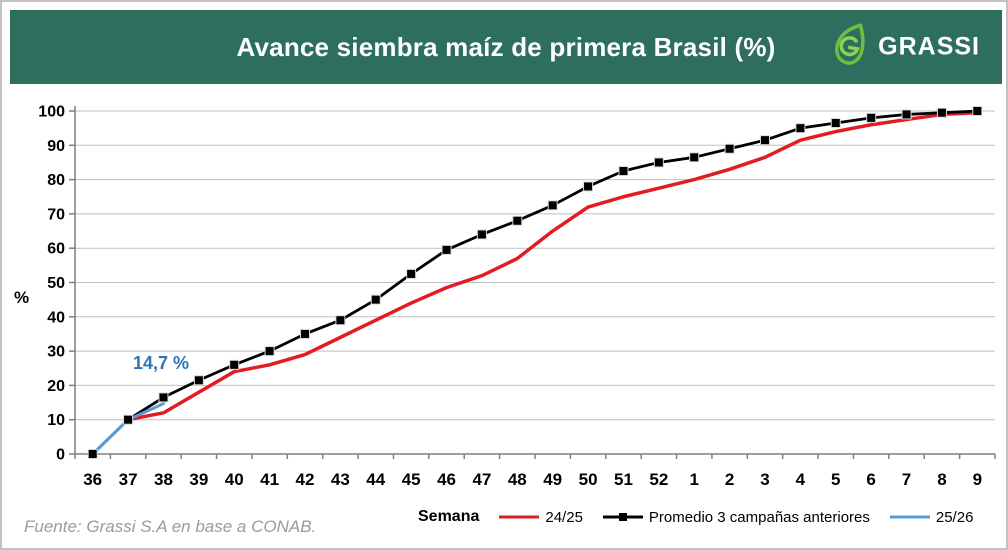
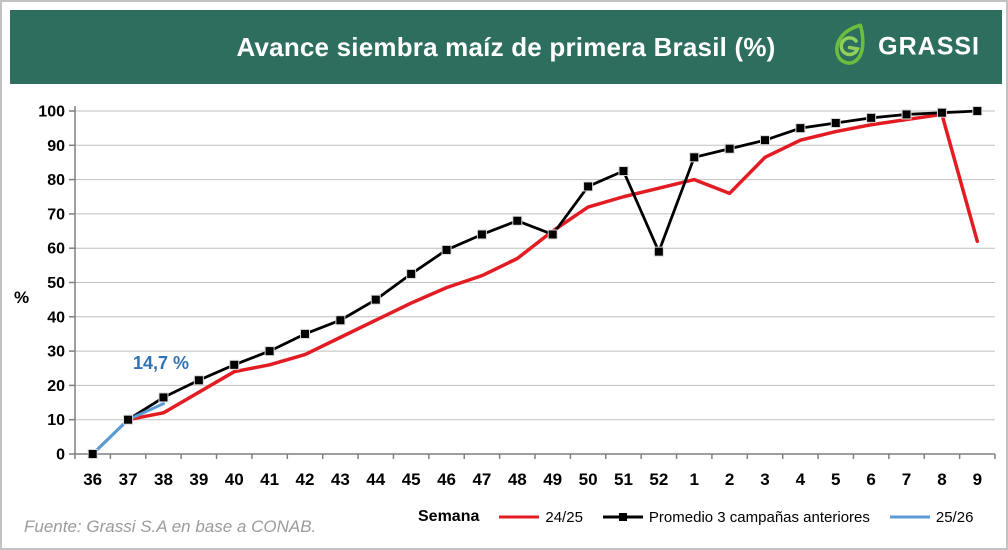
Promedio 3 campañas anteriores/49: 72 -> 64
Promedio 3 campañas anteriores/52: 85 -> 59
24/25/2: 83 -> 76
24/25/9: 100 -> 62
